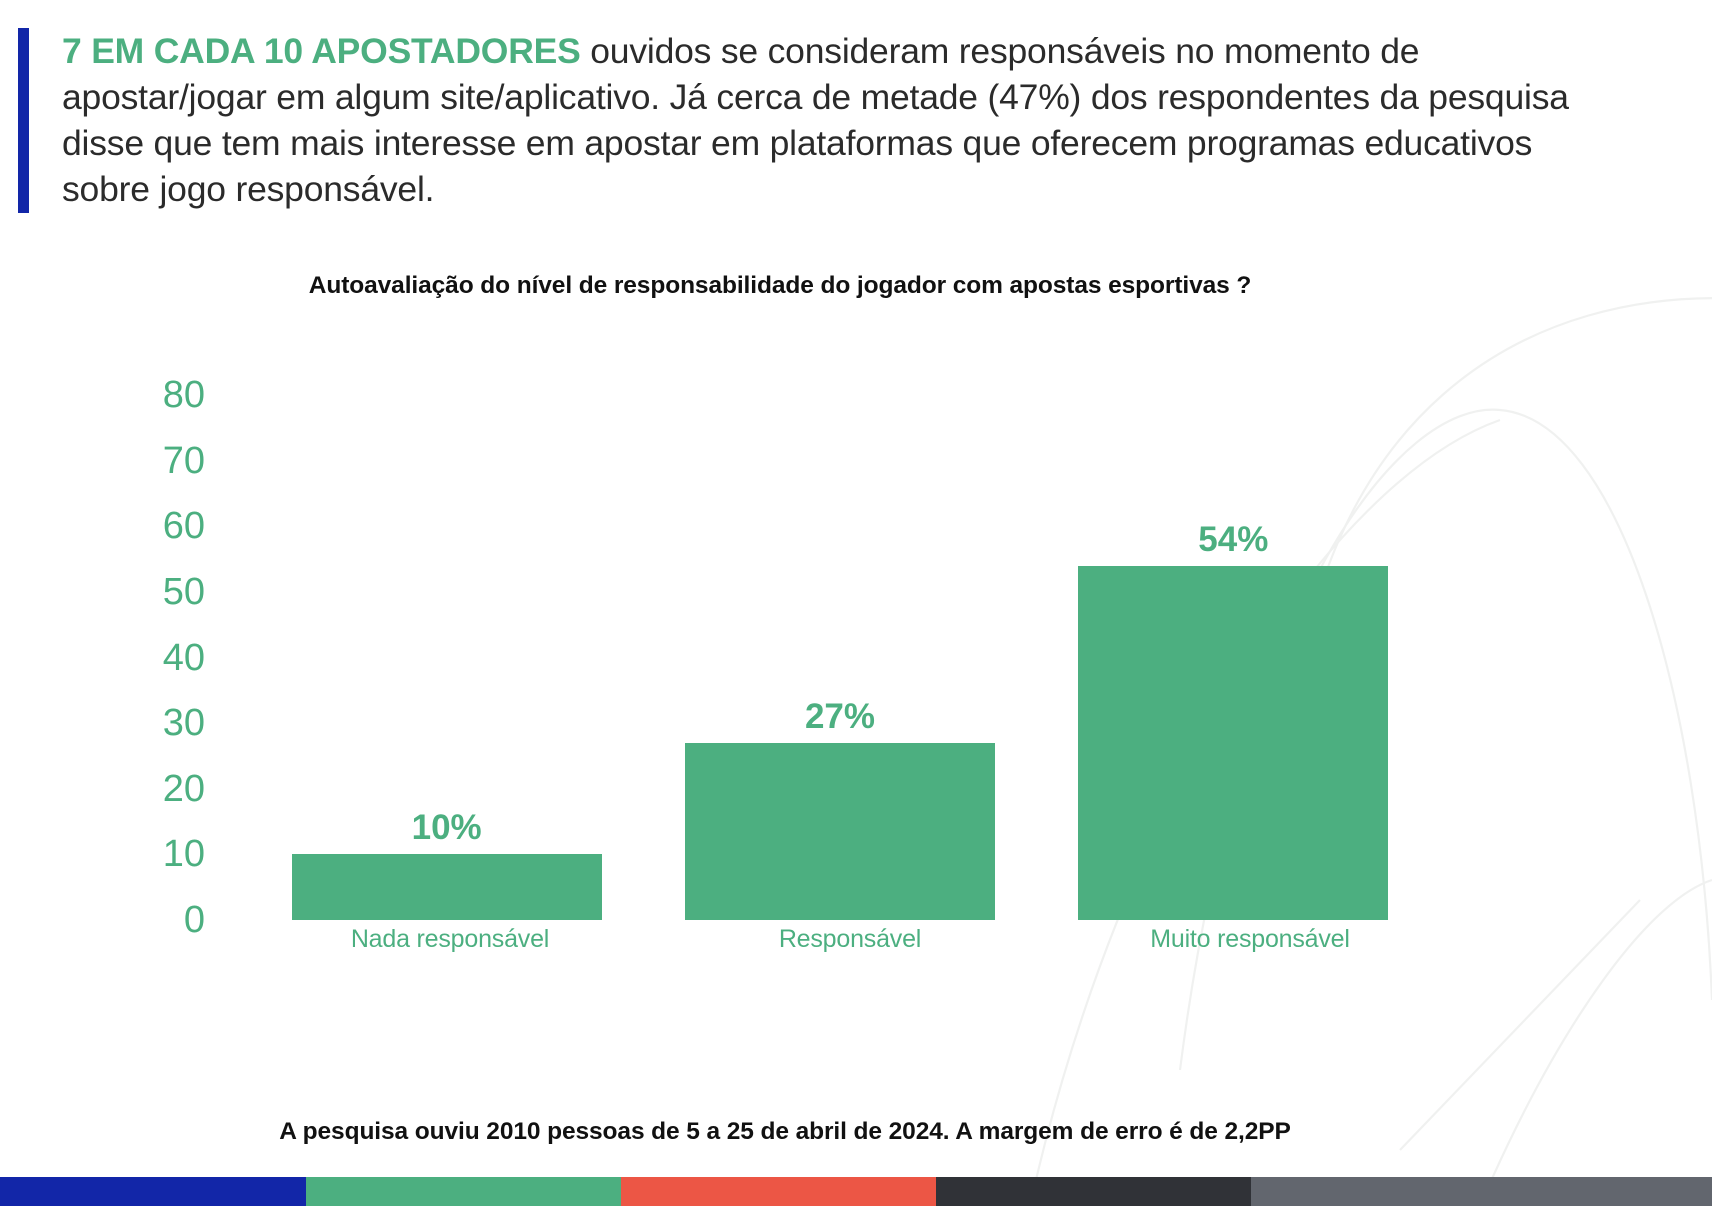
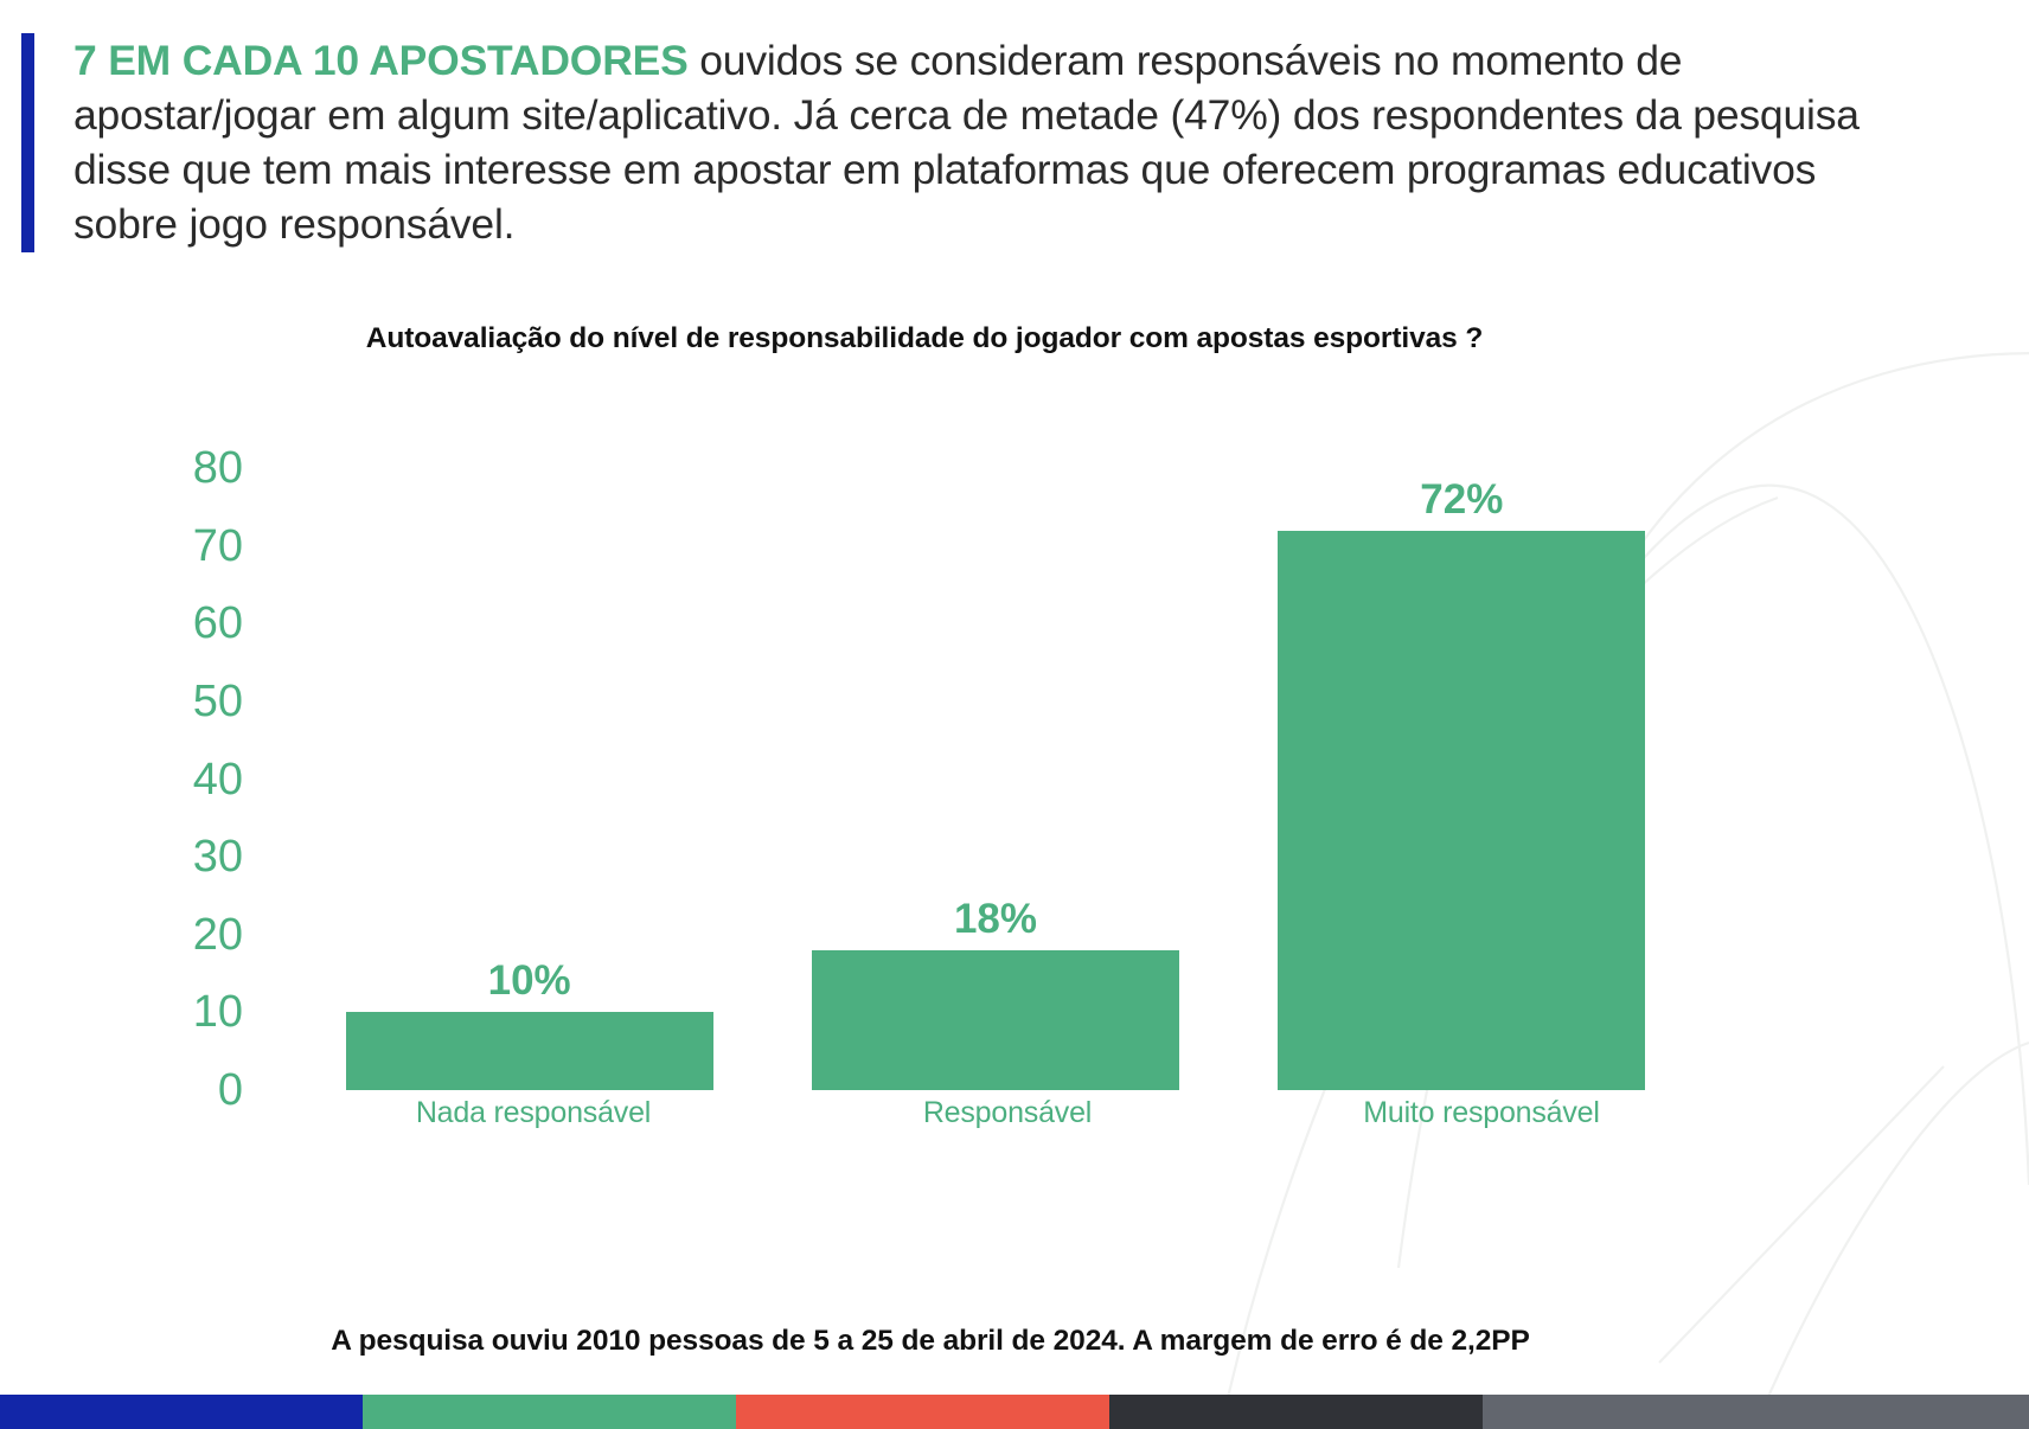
Responsável: 27% -> 18%
Muito responsável: 54% -> 72%
